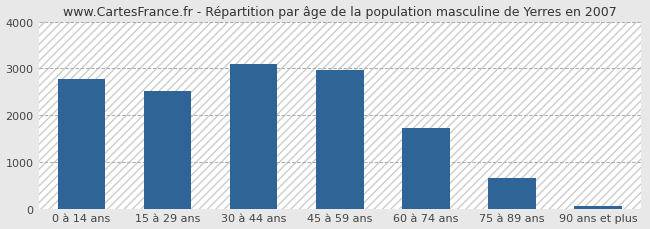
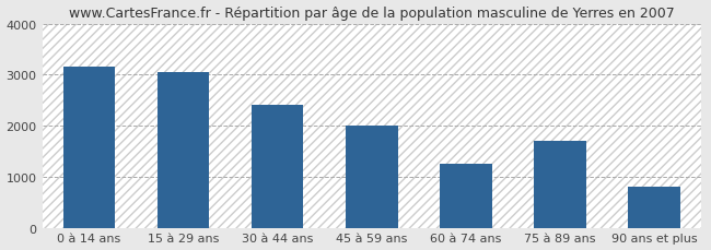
0 à 14 ans: 2780 -> 3150
15 à 29 ans: 2510 -> 3050
30 à 44 ans: 3100 -> 2400
45 à 59 ans: 2960 -> 2000
60 à 74 ans: 1730 -> 1250
75 à 89 ans: 650 -> 1700
90 ans et plus: 60 -> 800
